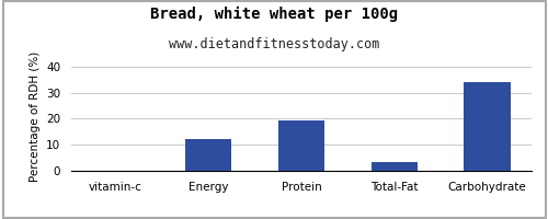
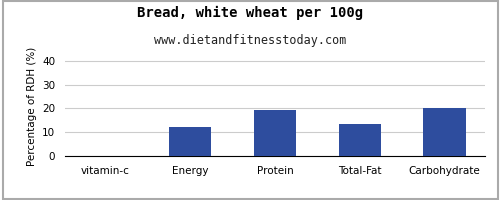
Total-Fat: 3.4 -> 13.5
Carbohydrate: 34.0 -> 20.0
